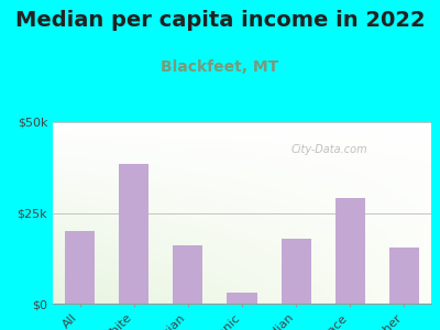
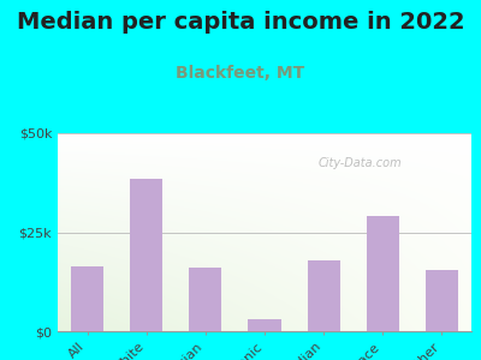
All: $20.0k -> $16.5k
